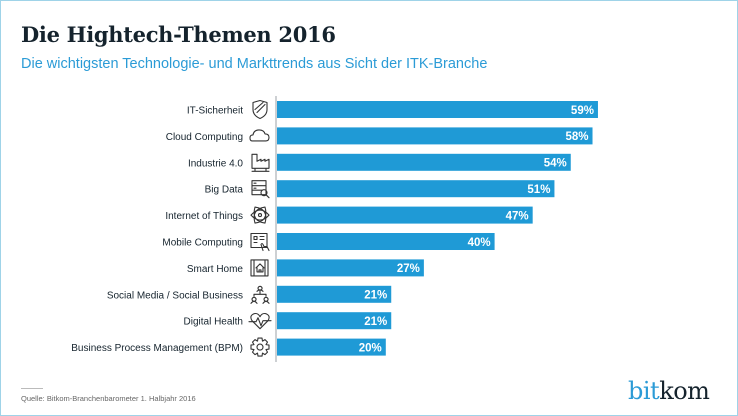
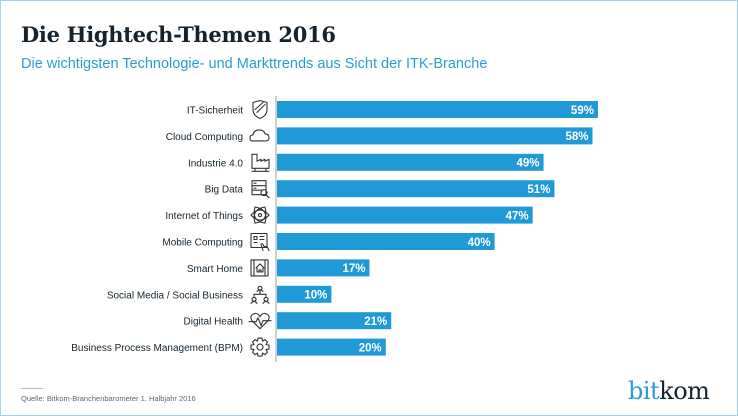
Industrie 4.0: 54% -> 49%
Smart Home: 27% -> 17%
Social Media / Social Business: 21% -> 10%
